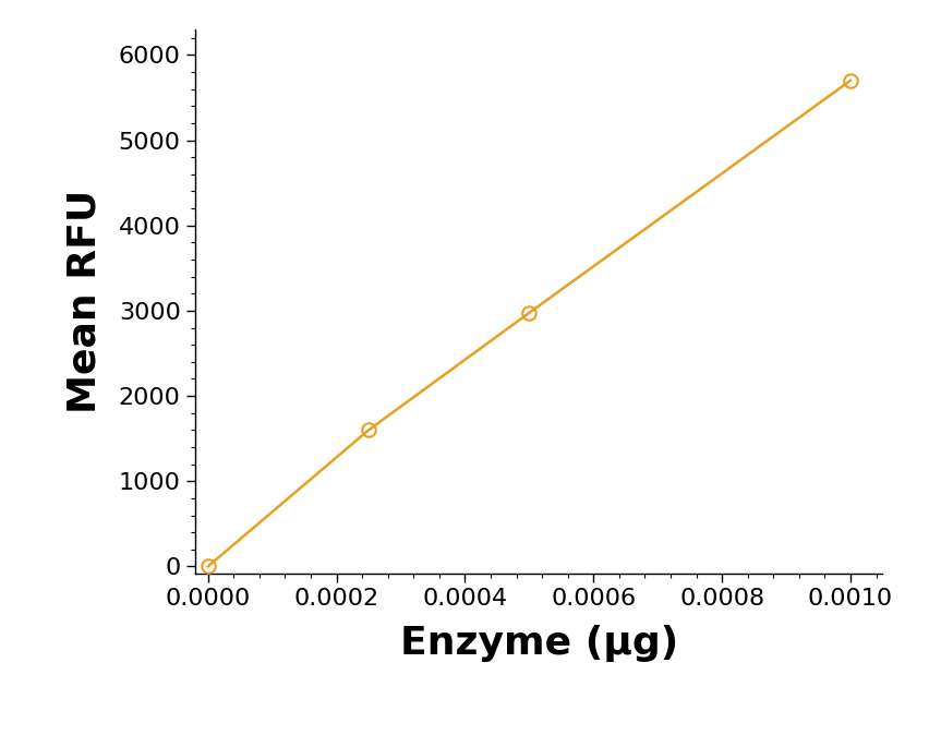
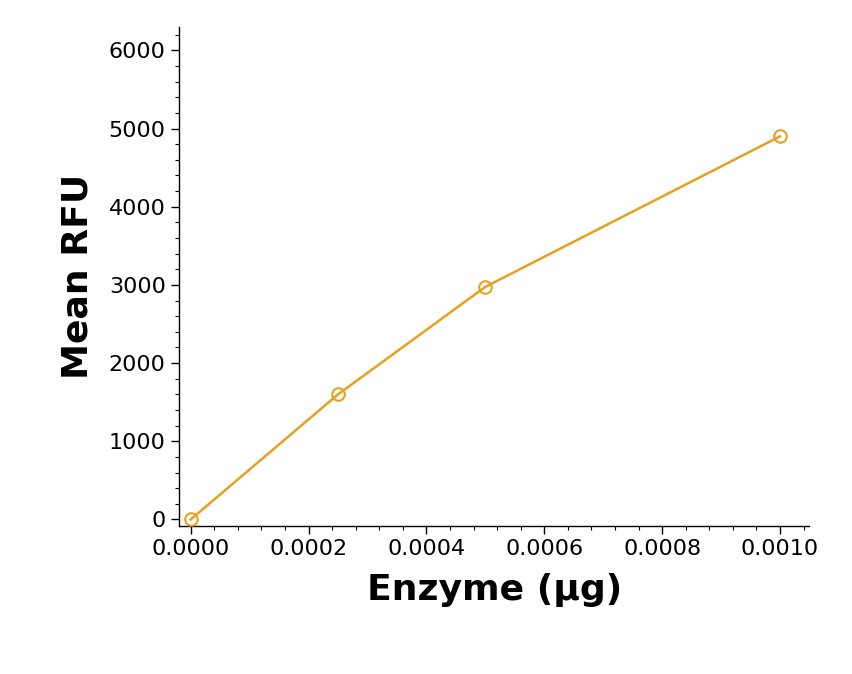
0.0010: 5700 -> 4900
